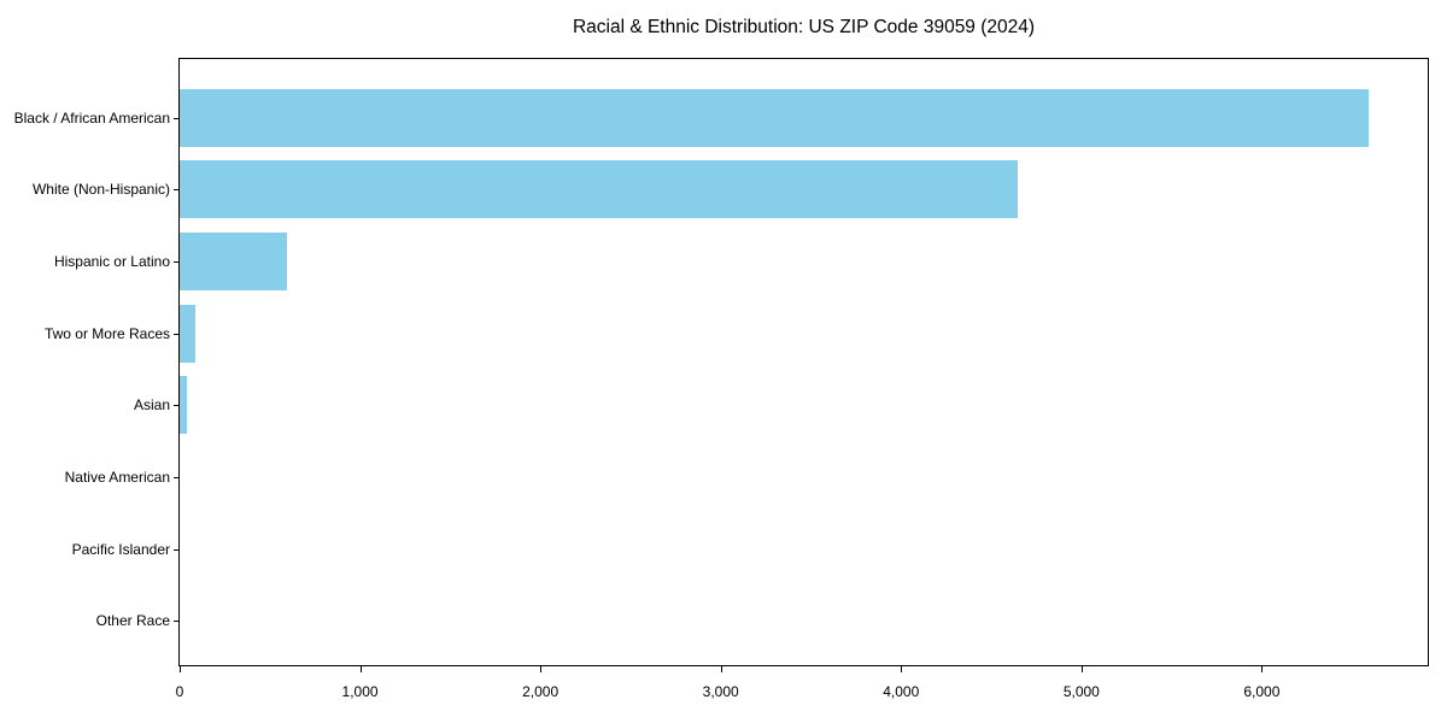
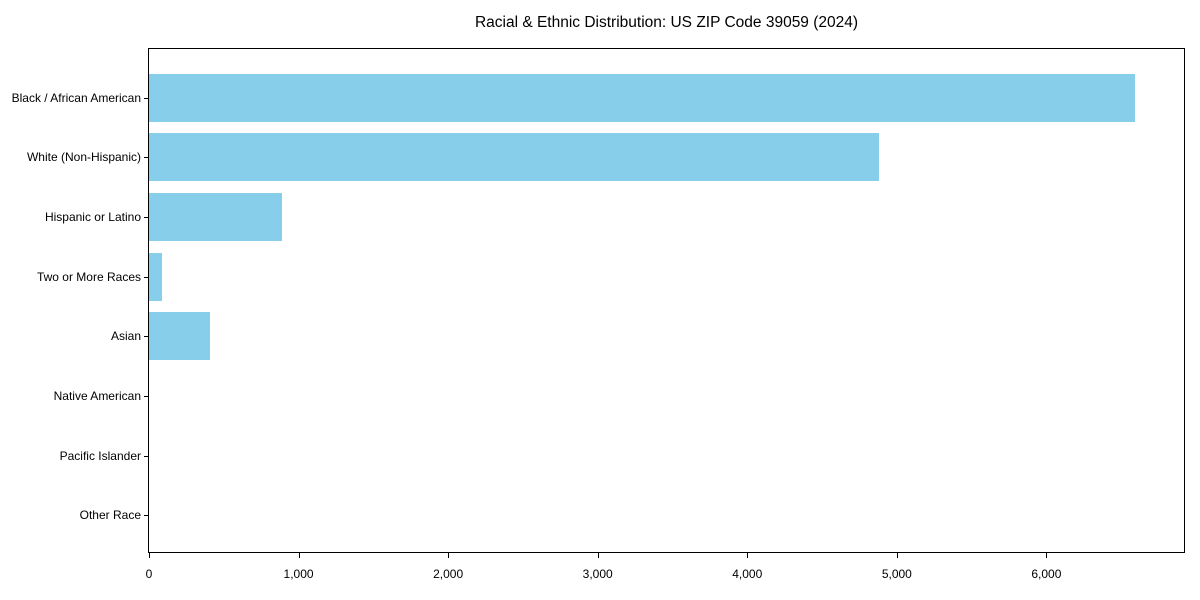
White (Non-Hispanic): 4650 -> 4880
Hispanic or Latino: 590 -> 890
Asian: 40 -> 410
